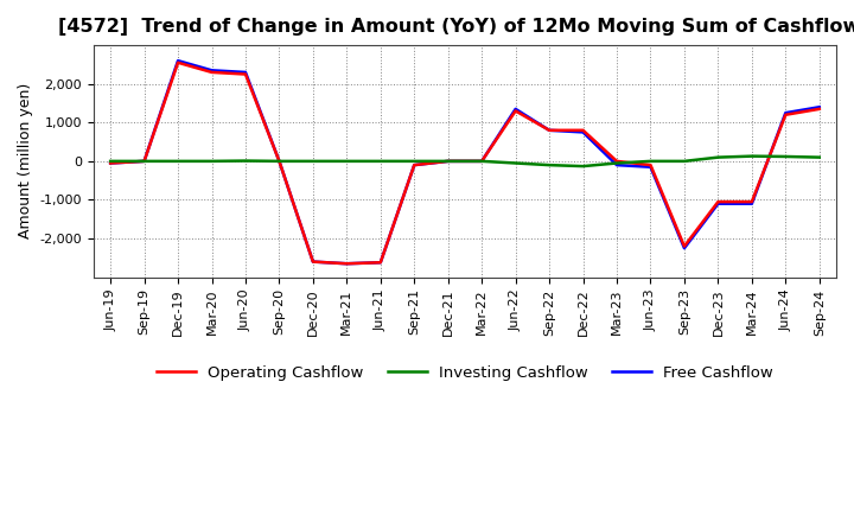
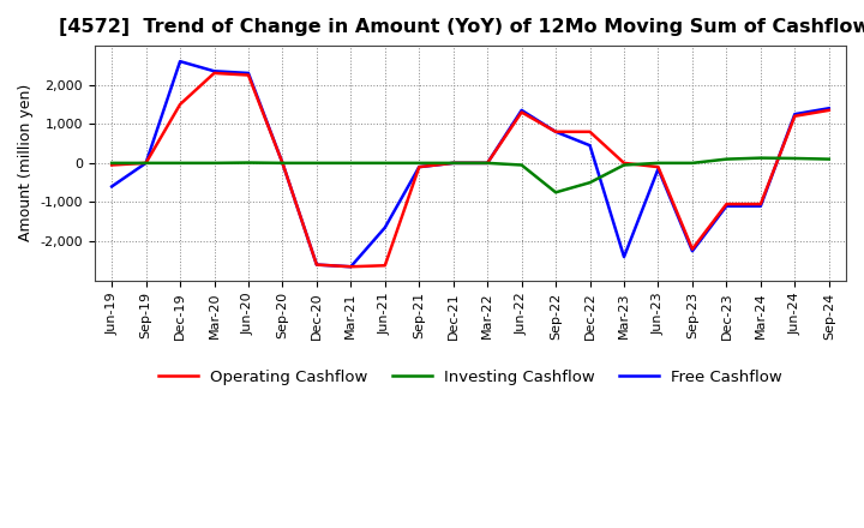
Free Cashflow/Jun-19: -50 -> -600
Operating Cashflow/Dec-19: 2,550 -> 1,500
Free Cashflow/Jun-21: -2,620 -> -1,650
Investing Cashflow/Sep-22: -100 -> -750
Investing Cashflow/Dec-22: -130 -> -500
Free Cashflow/Dec-22: 750 -> 450
Free Cashflow/Mar-23: -100 -> -2,400
